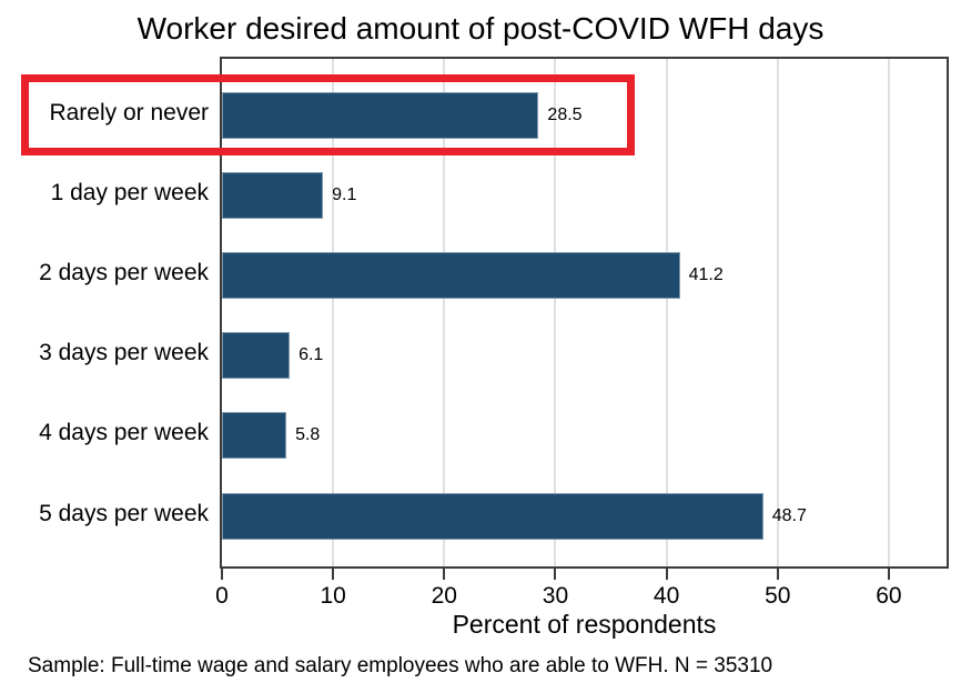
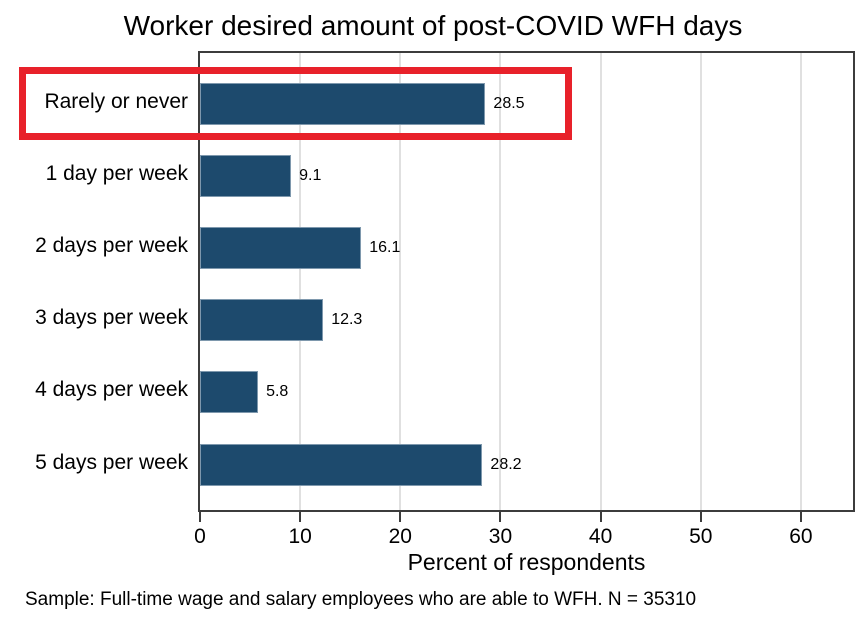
2 days per week: 41.2 -> 16.1
3 days per week: 6.1 -> 12.3
5 days per week: 48.7 -> 28.2
